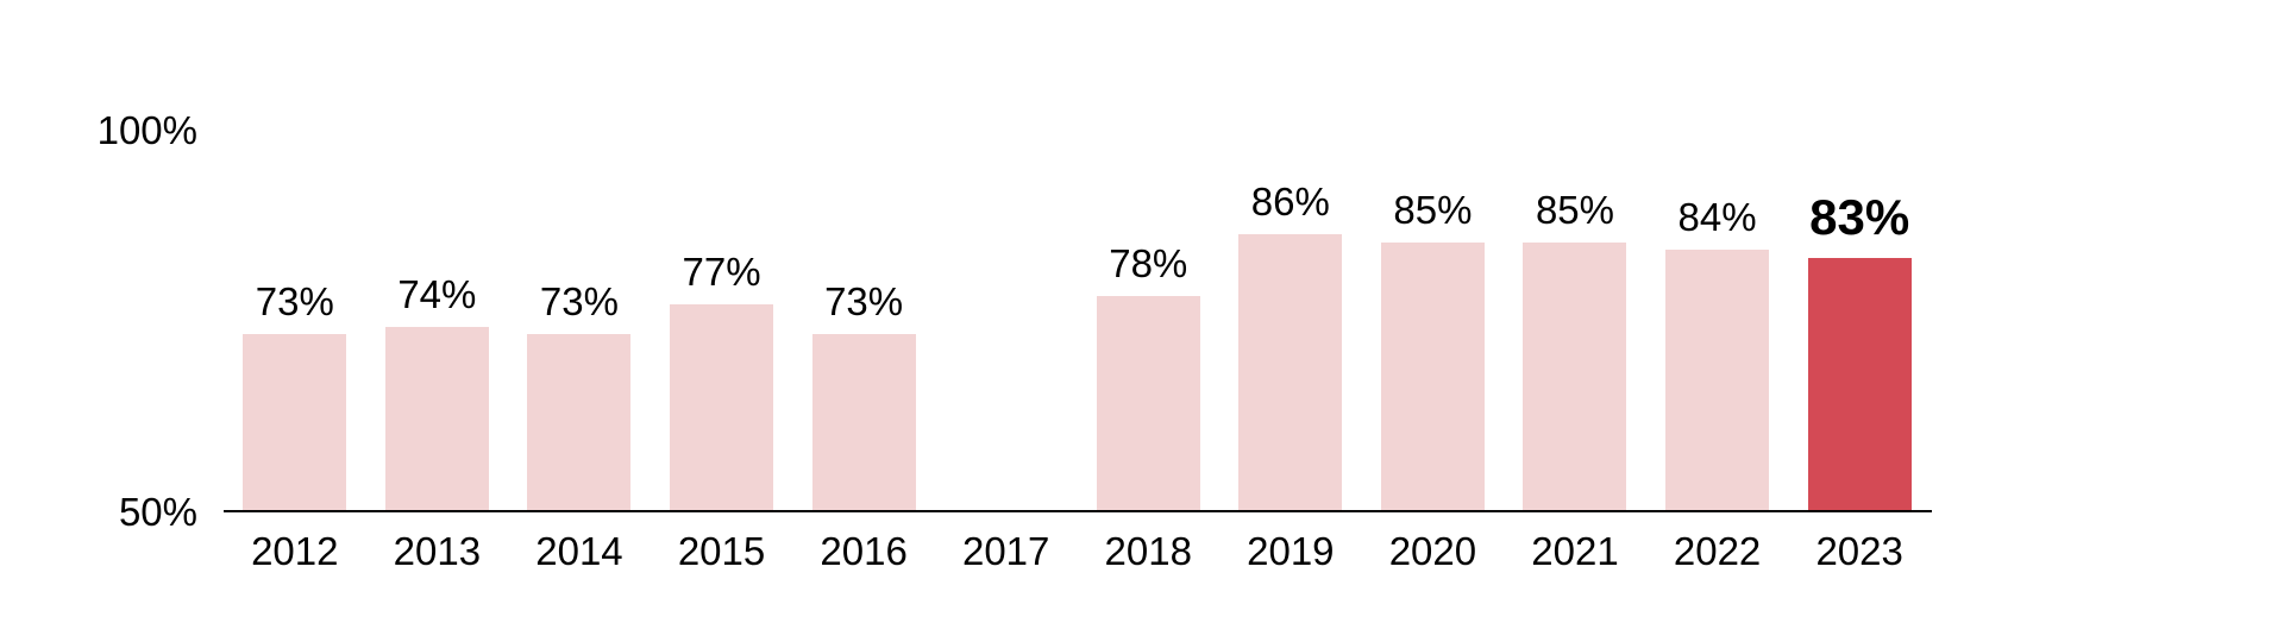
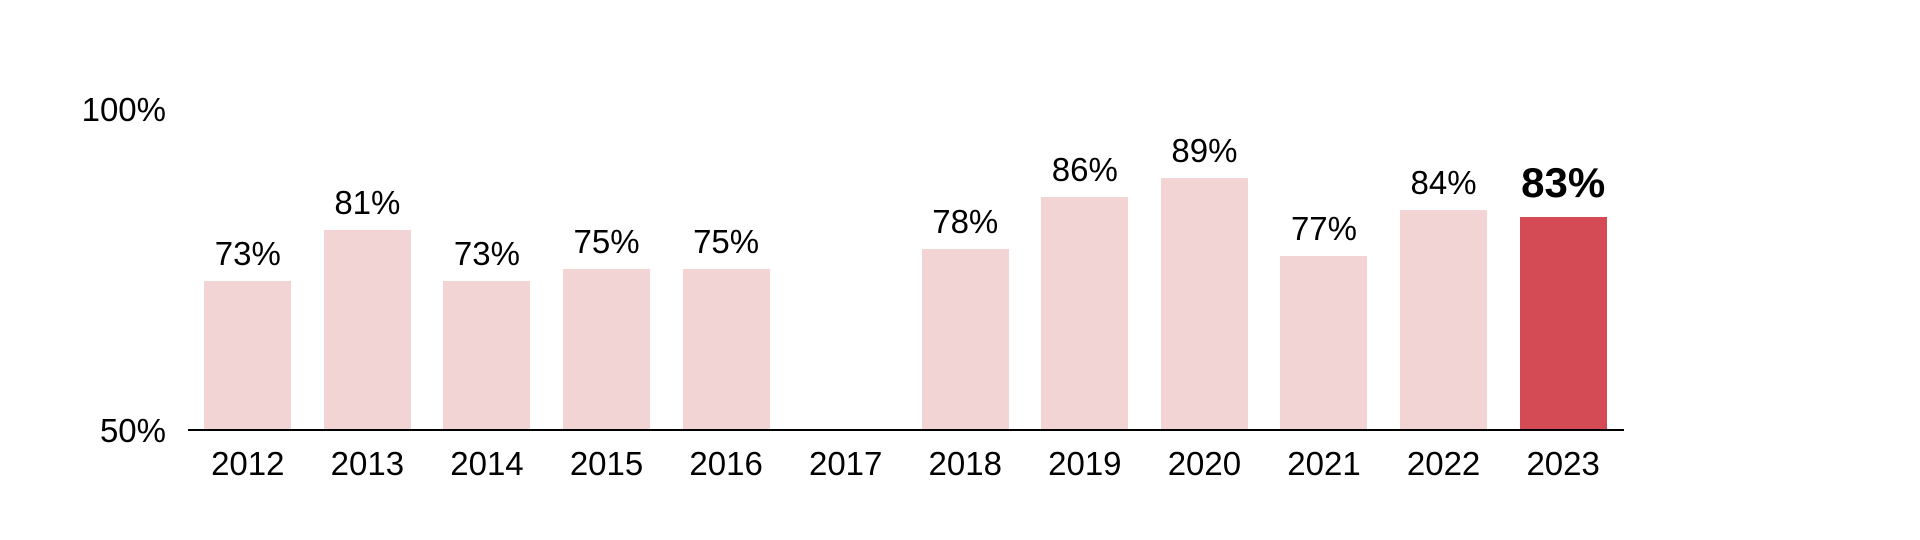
2013: 74% -> 81%
2015: 77% -> 75%
2016: 73% -> 75%
2020: 85% -> 89%
2021: 85% -> 77%
